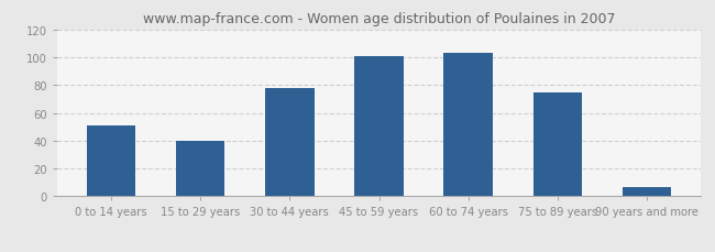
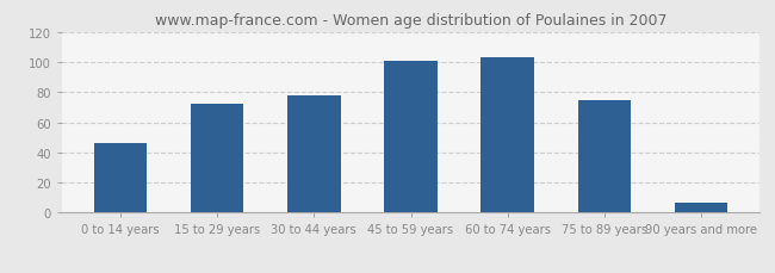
0 to 14 years: 51 -> 46
15 to 29 years: 40 -> 72
